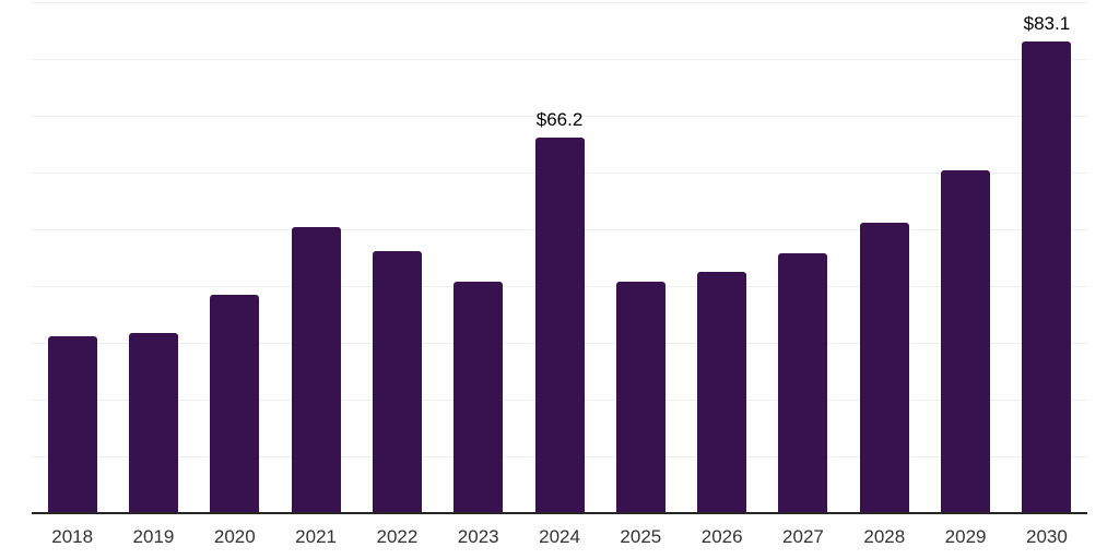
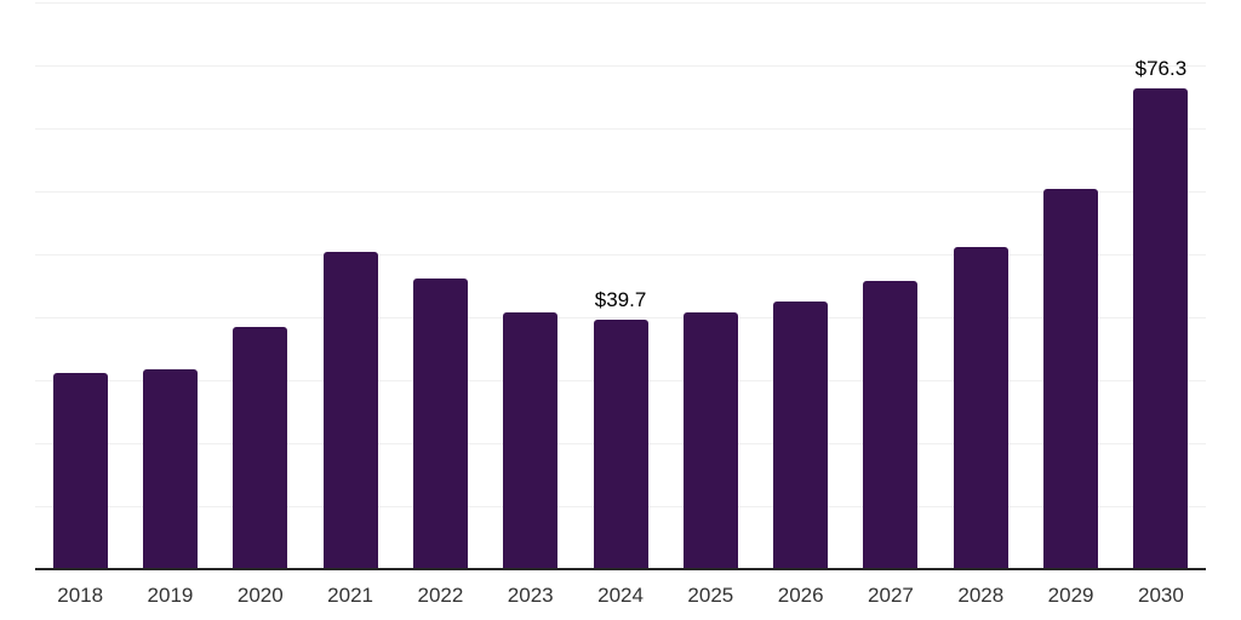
2024: $66.2 -> $39.7
2030: $83.1 -> $76.3
